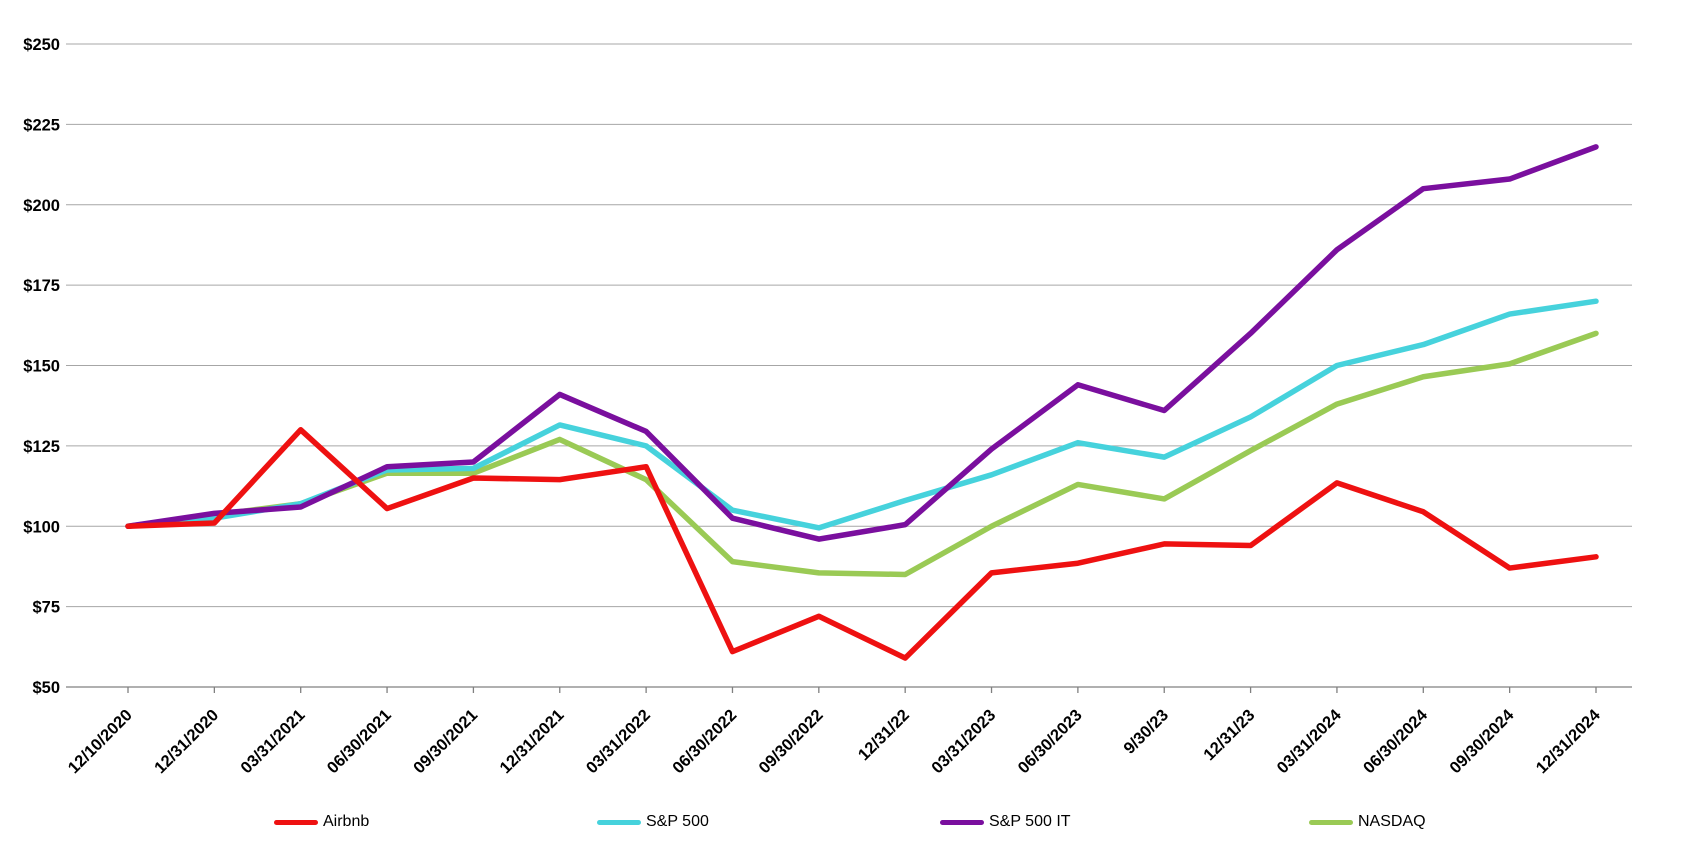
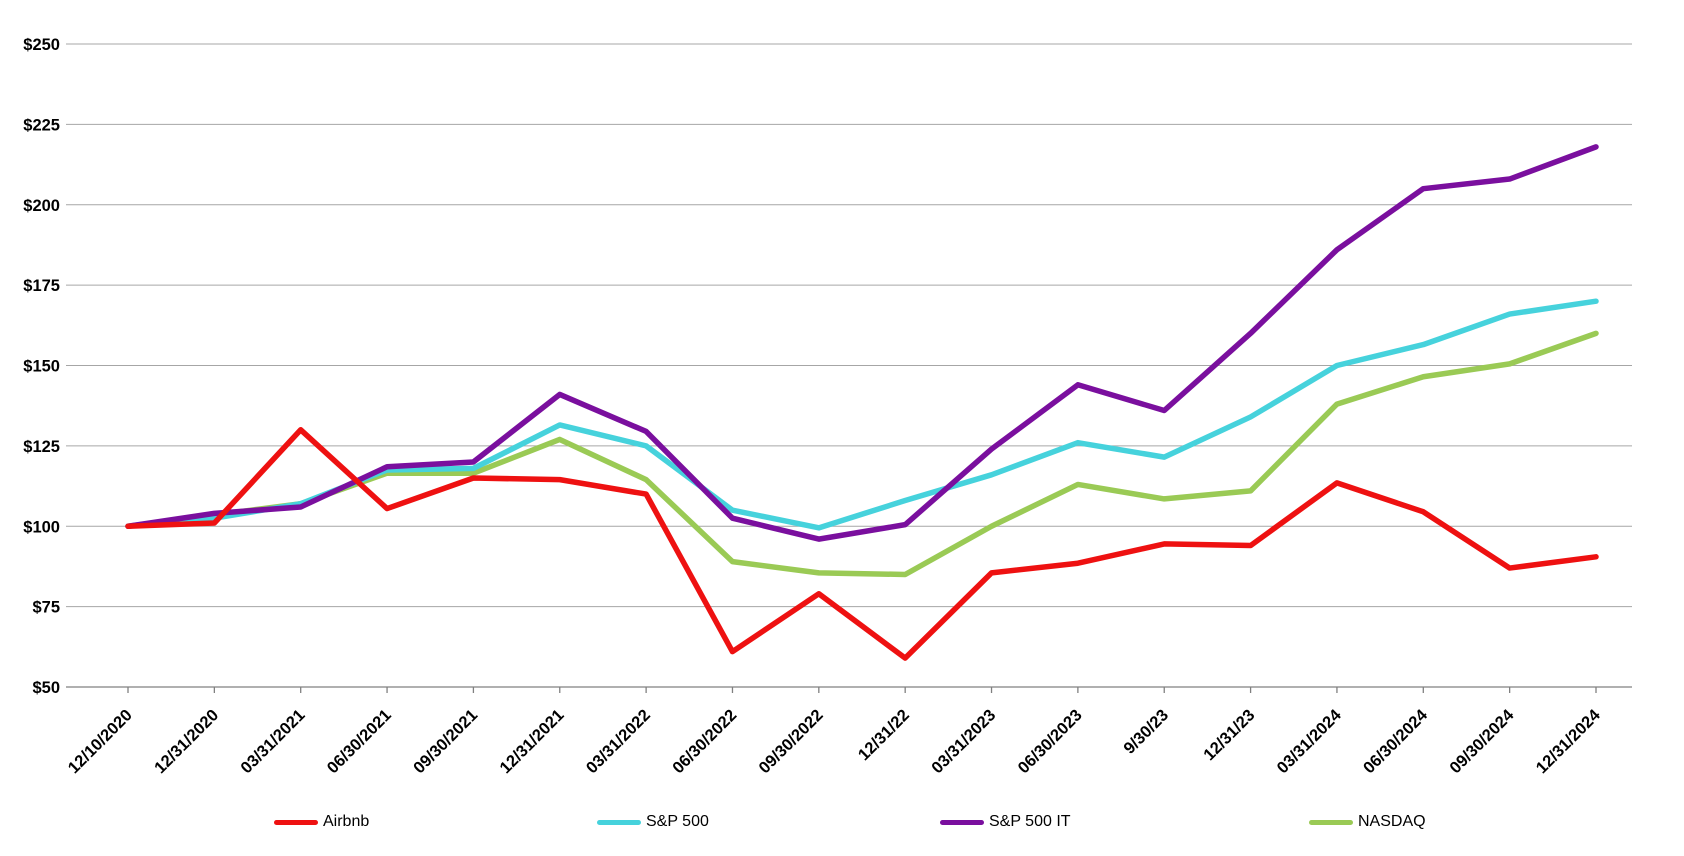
Airbnb/03/31/2022: $118 -> $110
Airbnb/09/30/2022: $72 -> $79
NASDAQ/12/31/23: $124 -> $111
